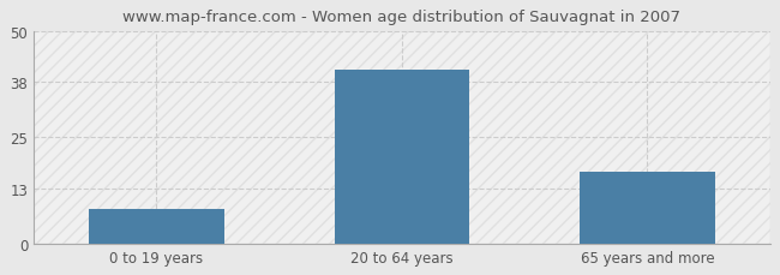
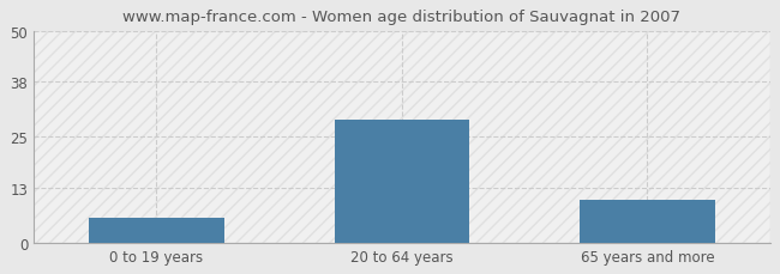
0 to 19 years: 8 -> 6
20 to 64 years: 41 -> 29
65 years and more: 17 -> 10
